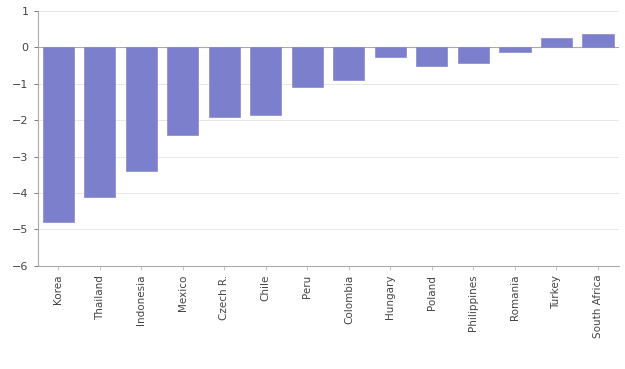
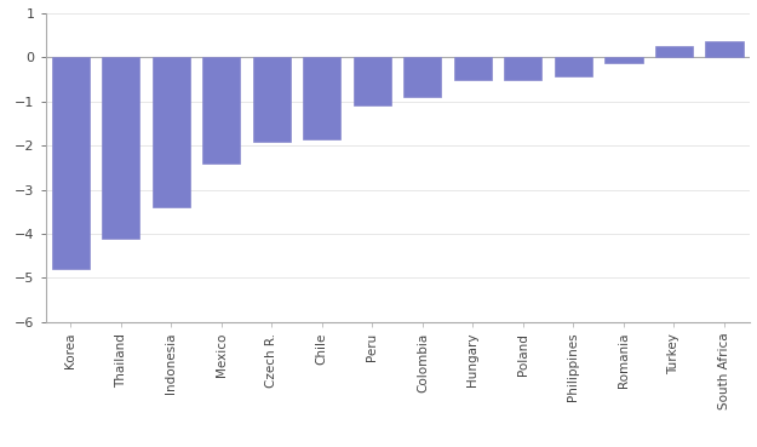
Hungary: -0.25 -> -0.50
